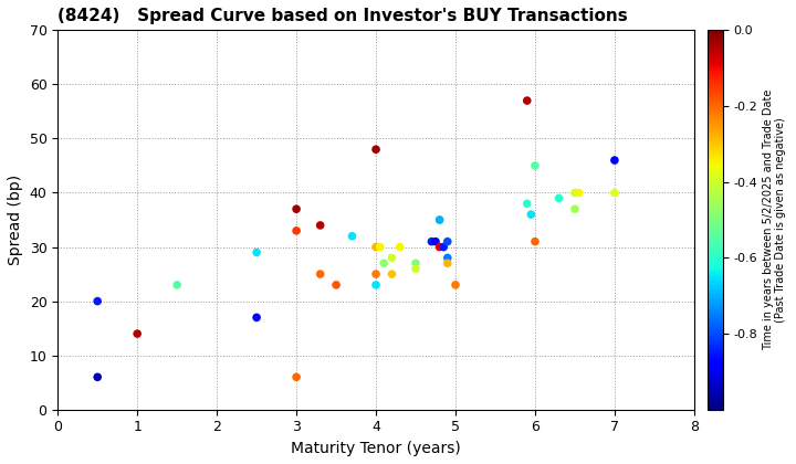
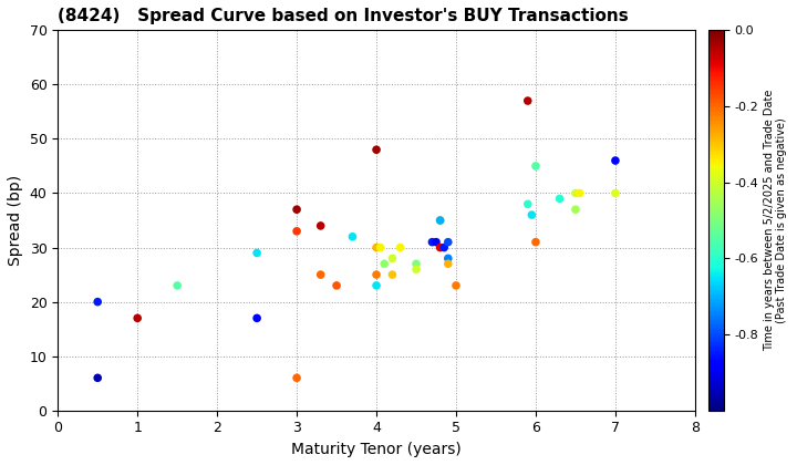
1: 14 -> 17
